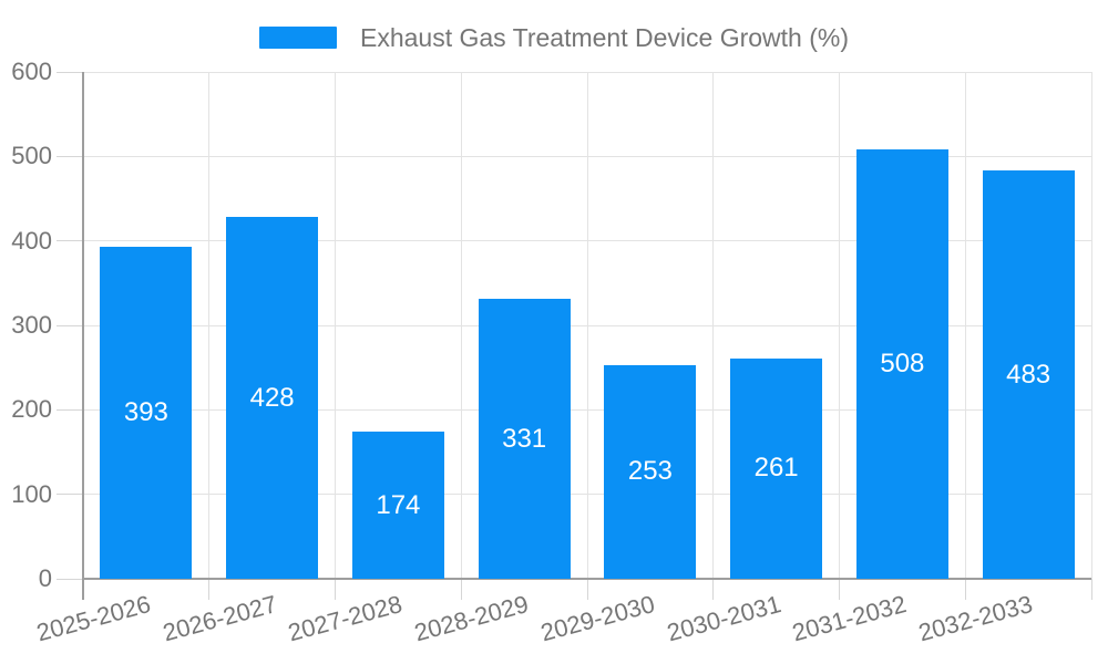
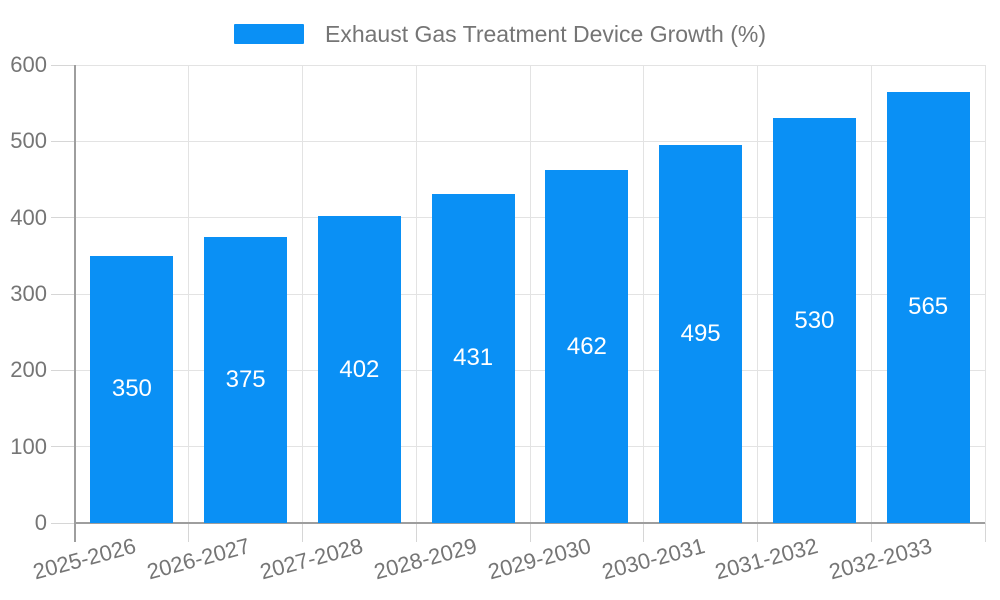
2025-2026: 393 -> 350
2026-2027: 428 -> 375
2027-2028: 174 -> 402
2028-2029: 331 -> 431
2029-2030: 253 -> 462
2030-2031: 261 -> 495
2031-2032: 508 -> 530
2032-2033: 483 -> 565
